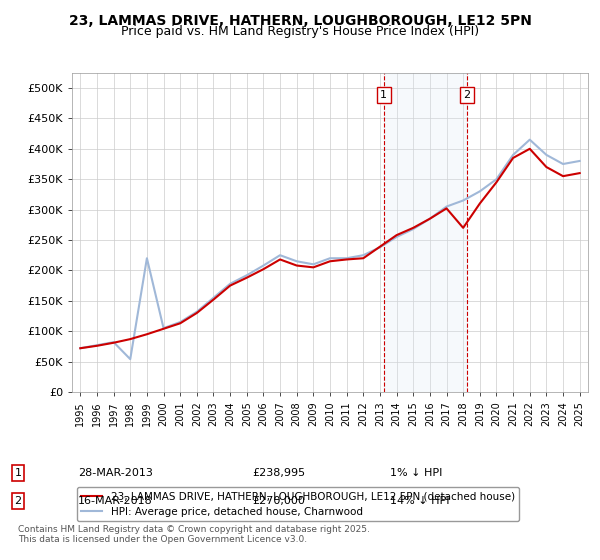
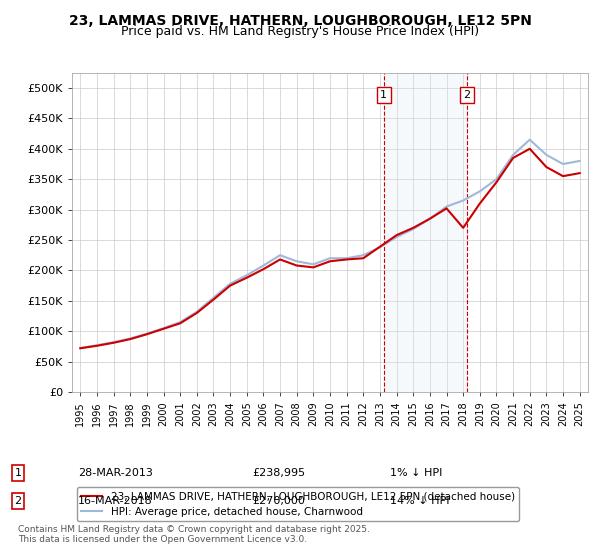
HPI: Average price, detached house, Charnwood/1998: £54K -> £88K
HPI: Average price, detached house, Charnwood/1999: £220K -> £96K
